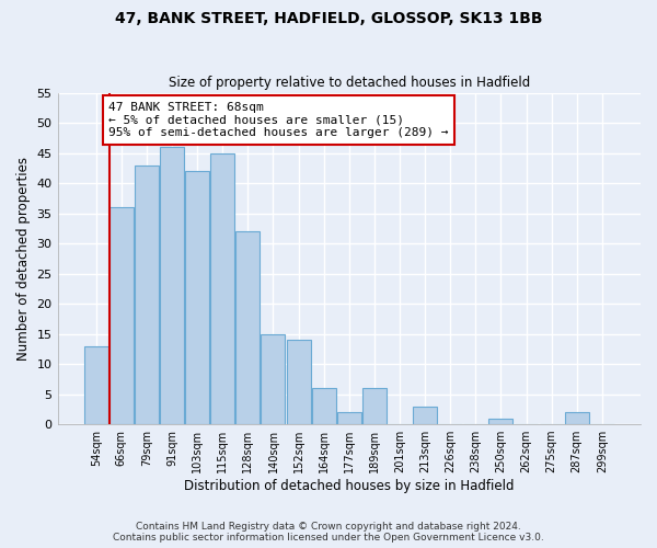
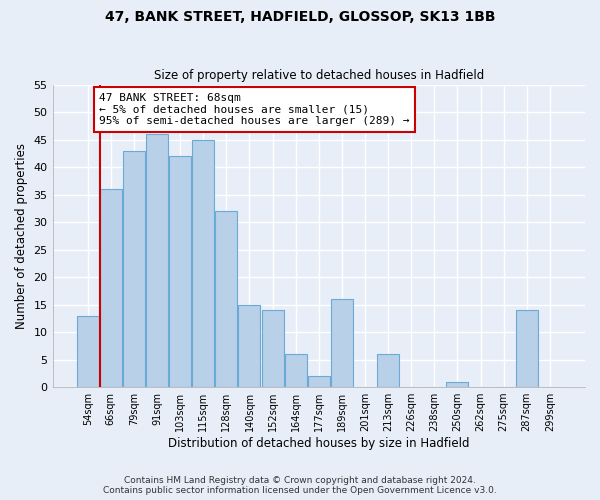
189sqm: 6 -> 16
213sqm: 3 -> 6
287sqm: 2 -> 14
